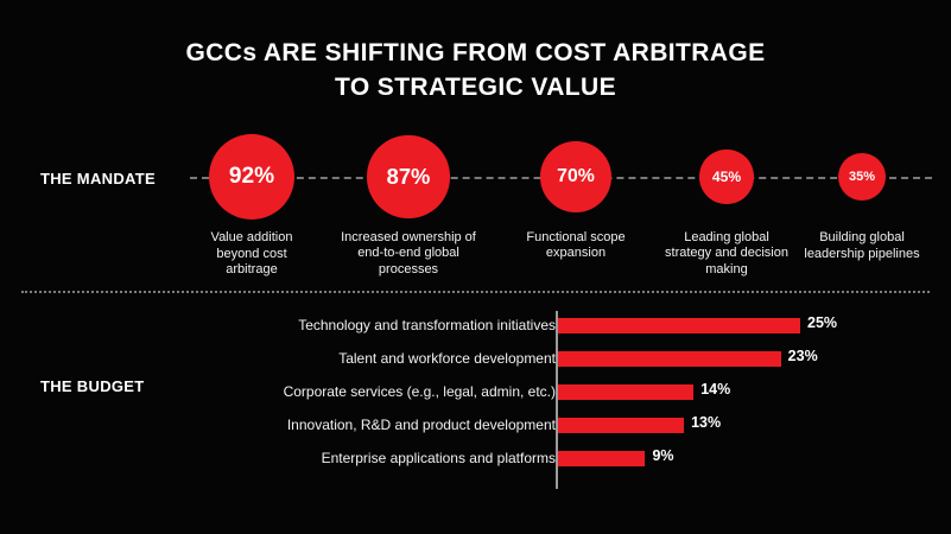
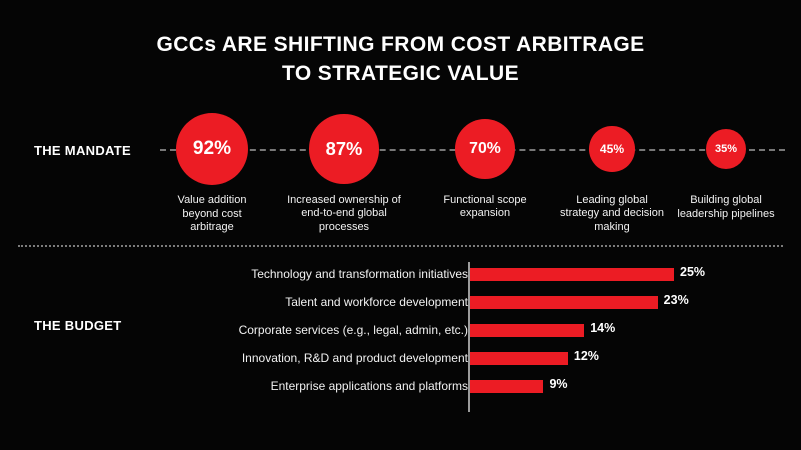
Innovation, R&D and product development: 13% -> 12%
